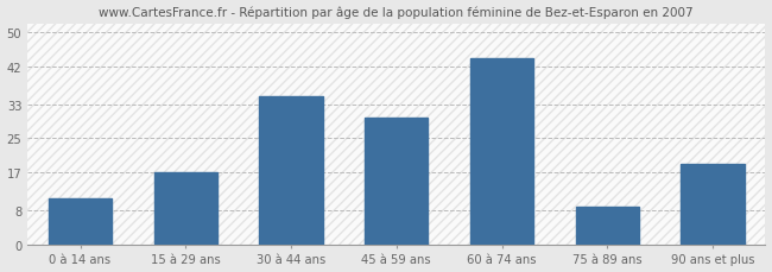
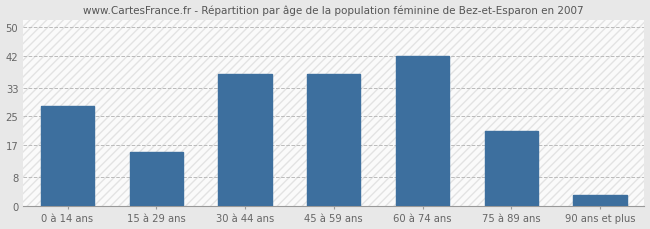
0 à 14 ans: 11 -> 28
15 à 29 ans: 17 -> 15
30 à 44 ans: 35 -> 37
45 à 59 ans: 30 -> 37
60 à 74 ans: 44 -> 42
75 à 89 ans: 9 -> 21
90 ans et plus: 19 -> 3
